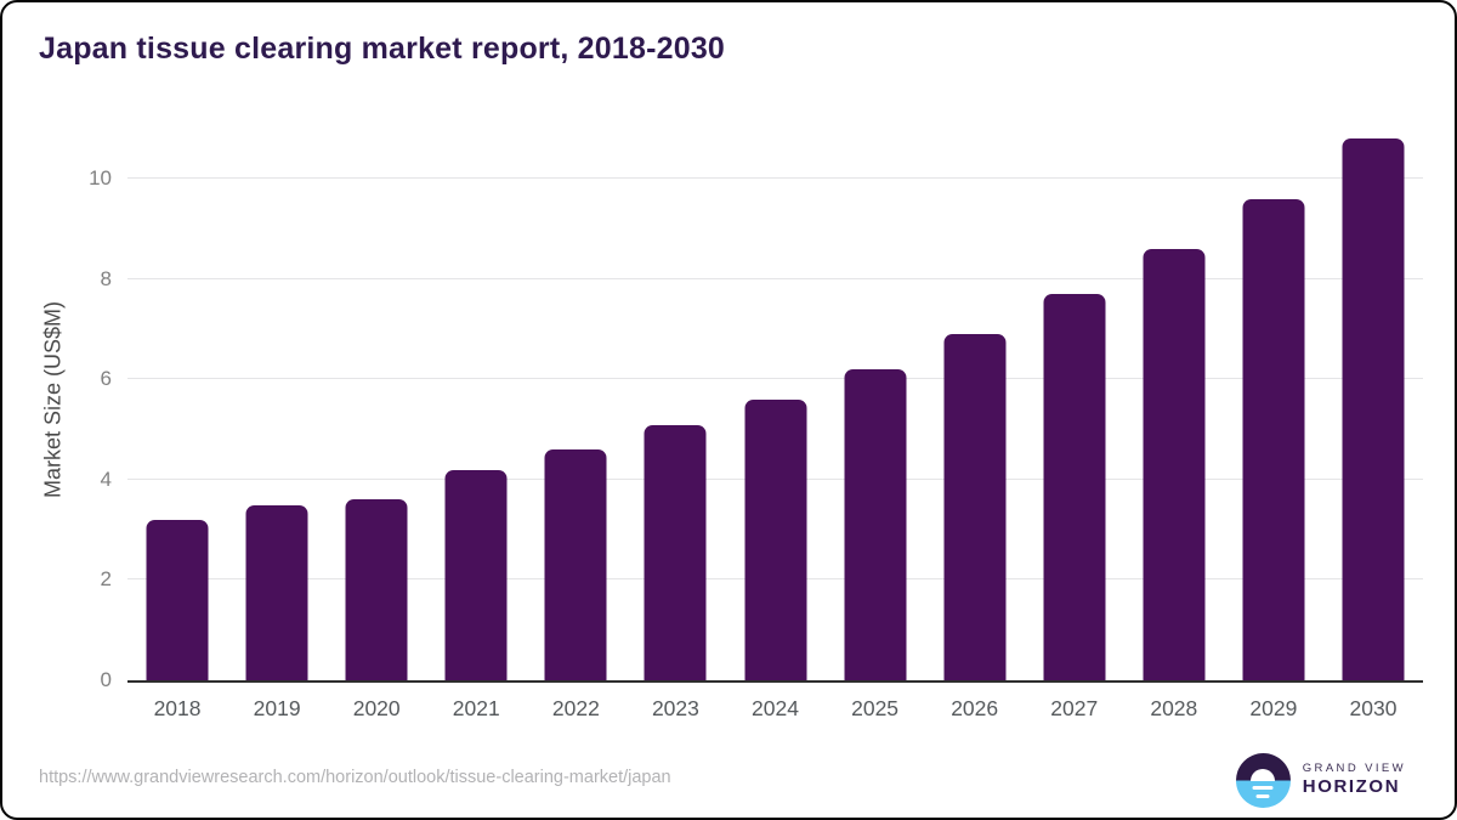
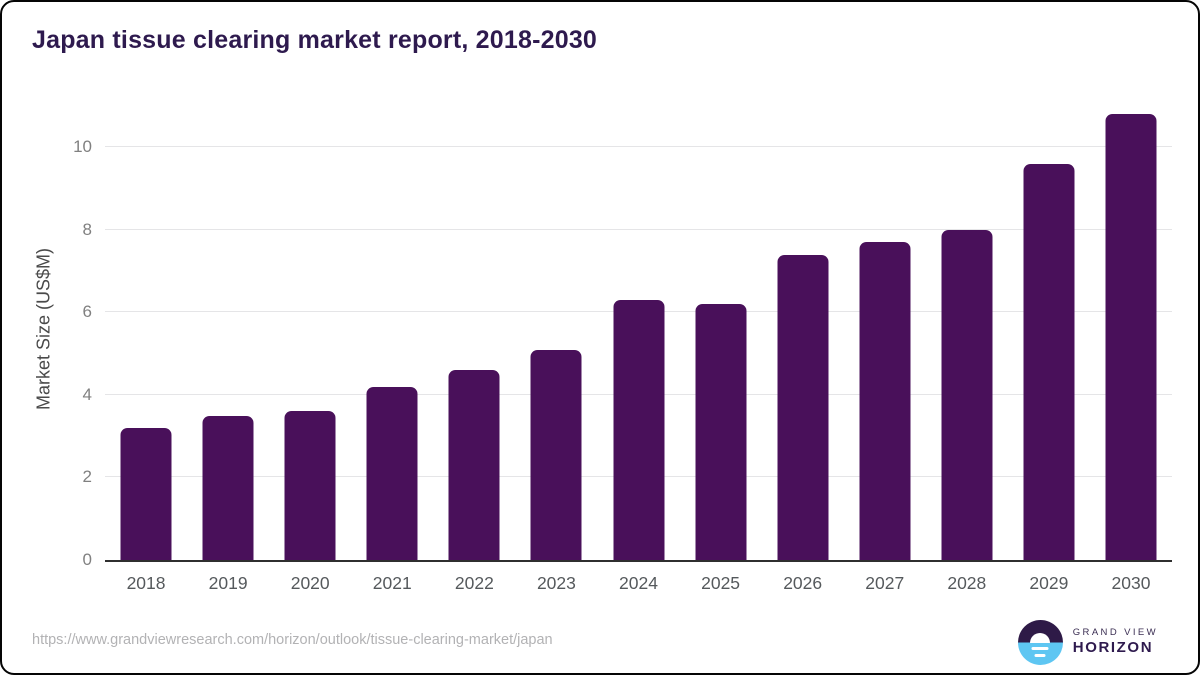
2024: 5.6 -> 6.3
2026: 6.9 -> 7.4
2028: 8.6 -> 8.0
